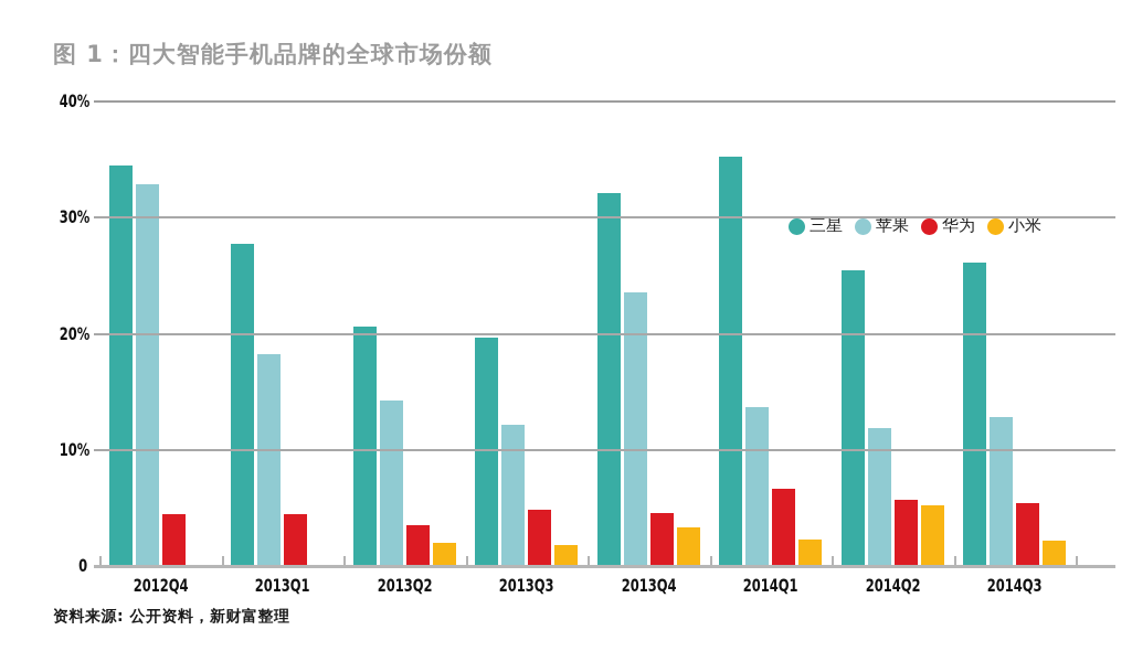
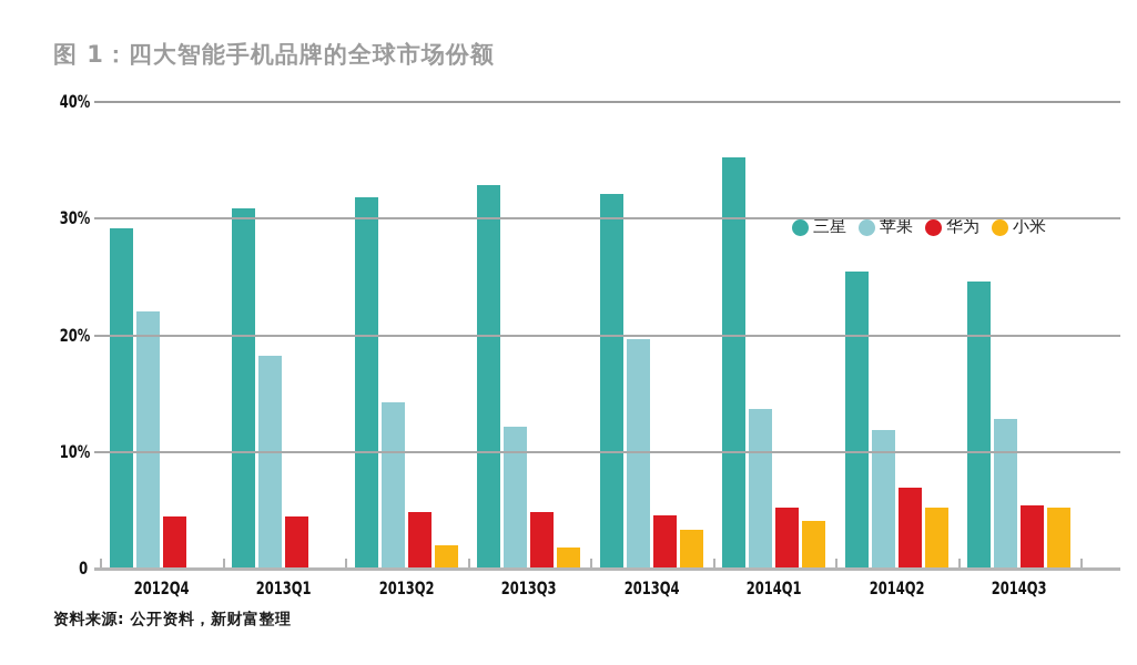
三星/2012Q4: 34.4% -> 29.1%
苹果/2012Q4: 32.8% -> 22.0%
三星/2013Q1: 27.7% -> 30.8%
三星/2013Q2: 20.6% -> 31.8%
华为/2013Q2: 3.5% -> 4.8%
三星/2013Q3: 19.6% -> 32.8%
苹果/2013Q4: 23.5% -> 19.6%
华为/2014Q1: 6.6% -> 5.2%
小米/2014Q1: 2.3% -> 4.1%
华为/2014Q2: 5.7% -> 6.9%
三星/2014Q3: 26.1% -> 24.6%
小米/2014Q3: 2.2% -> 5.2%
